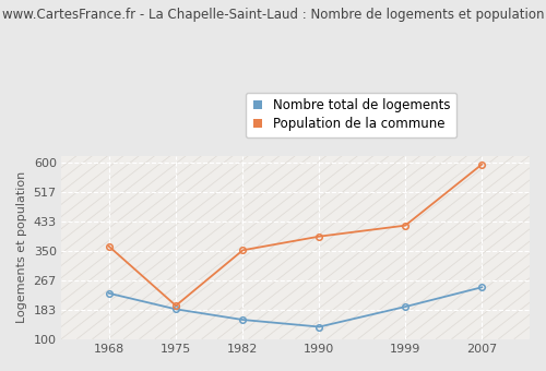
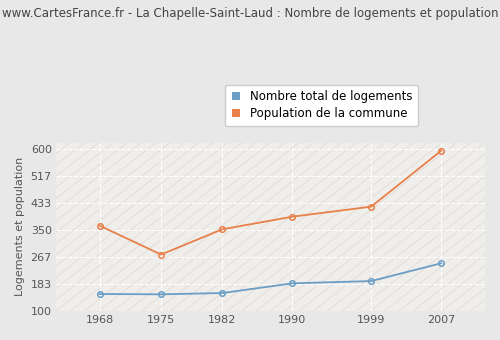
Nombre total de logements/1968: 230 -> 152
Nombre total de logements/1975: 185 -> 151
Population de la commune/1975: 195 -> 274
Nombre total de logements/1990: 135 -> 185
